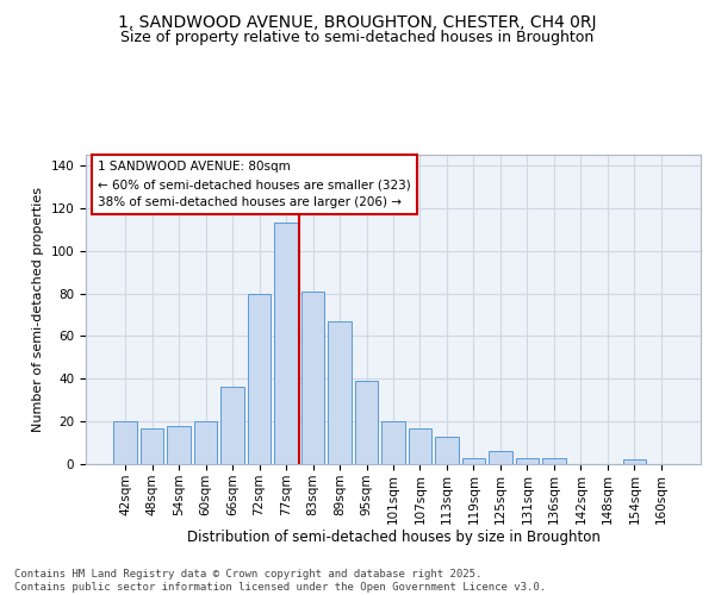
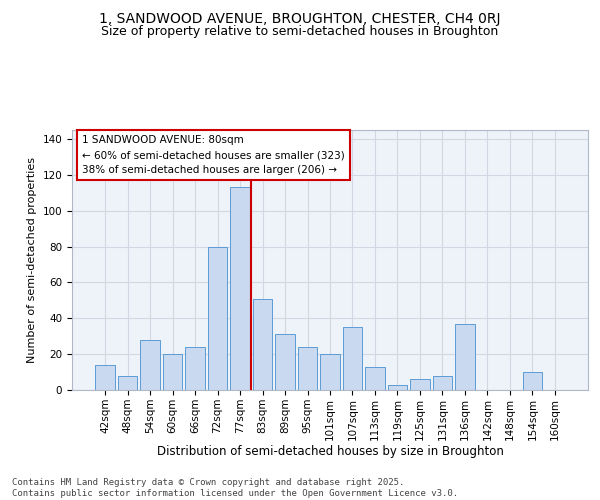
42sqm: 20 -> 14
48sqm: 17 -> 8
54sqm: 18 -> 28
66sqm: 36 -> 24
83sqm: 81 -> 51
89sqm: 67 -> 31
95sqm: 39 -> 24
107sqm: 17 -> 35
131sqm: 3 -> 8
136sqm: 3 -> 37
154sqm: 2 -> 10
